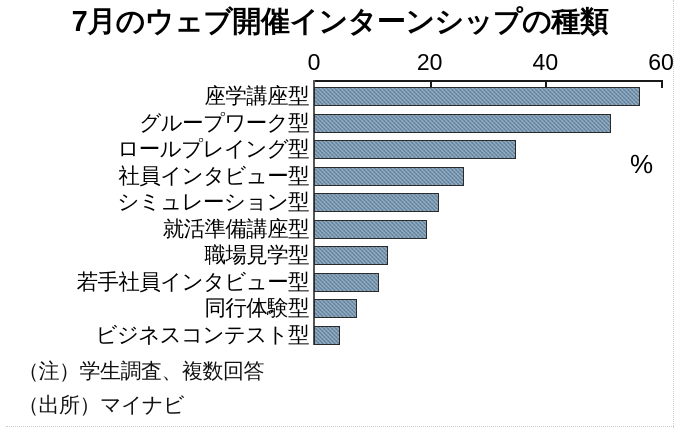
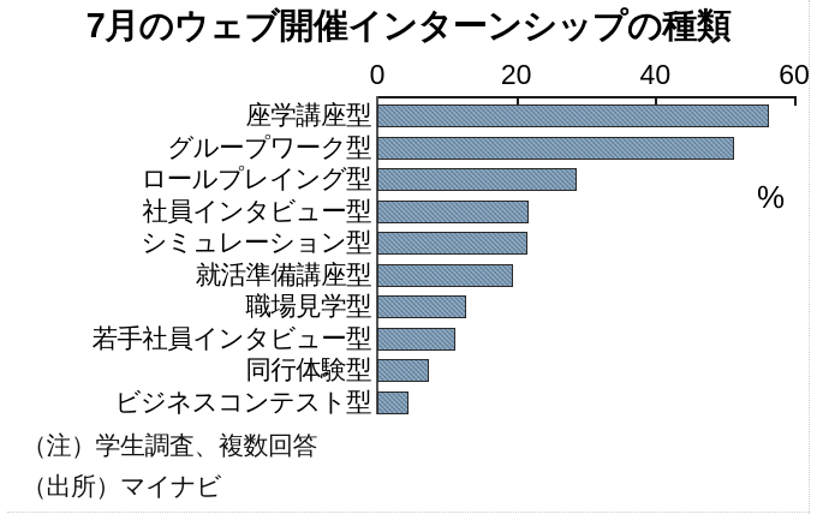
ロールプレイング型: 35 -> 29
社員インタビュー型: 26 -> 22
